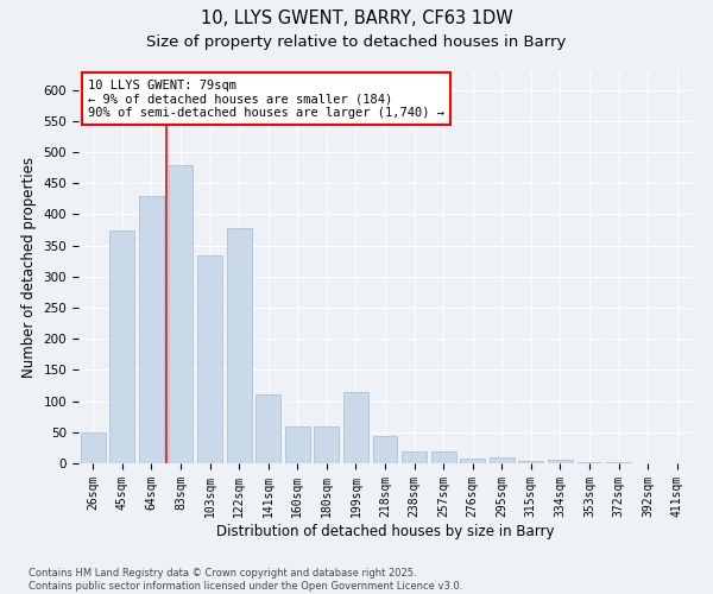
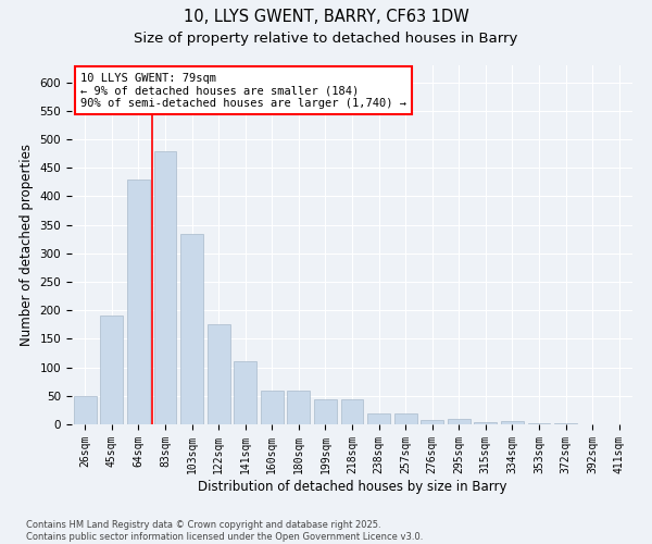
45sqm: 374 -> 190
122sqm: 378 -> 175
199sqm: 114 -> 43
